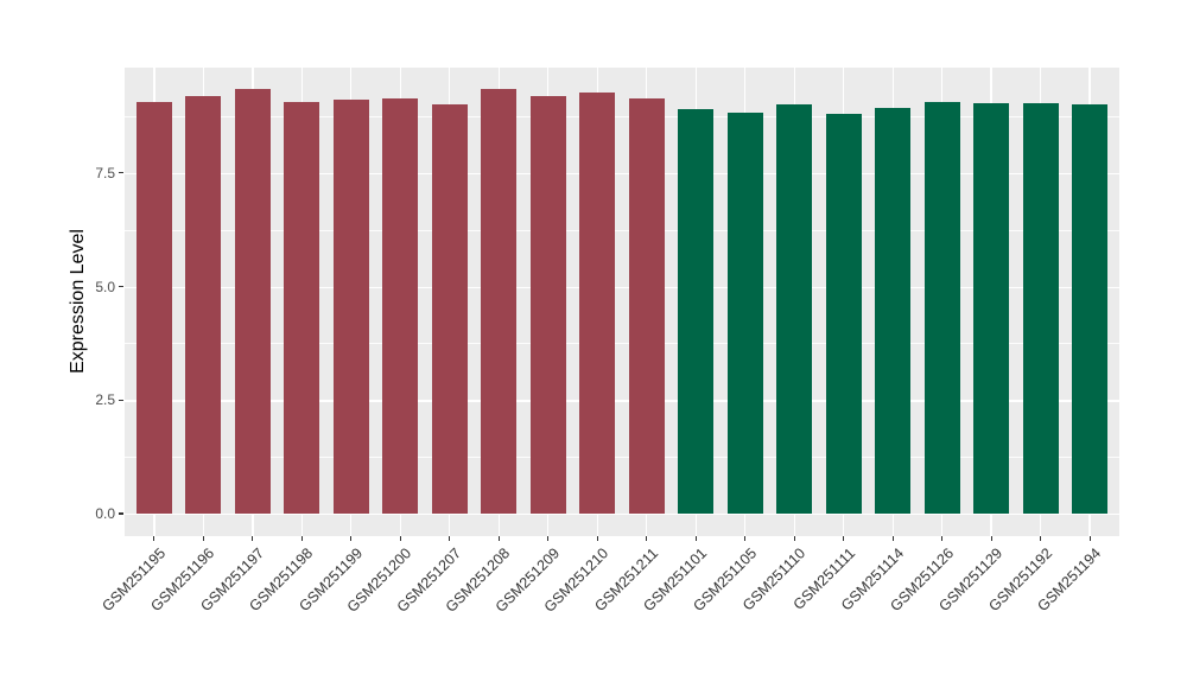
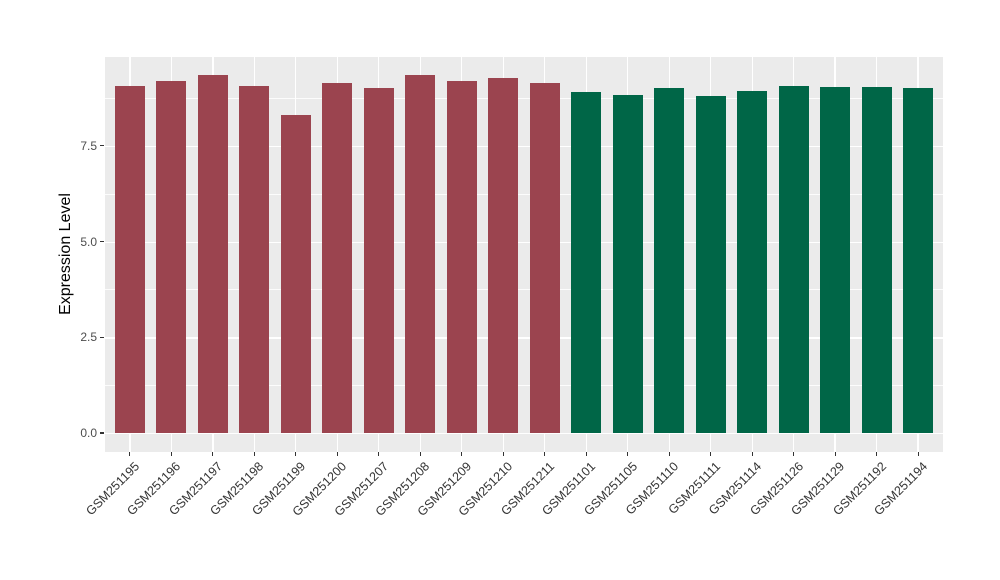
GSM251199: 9.1 -> 8.3
